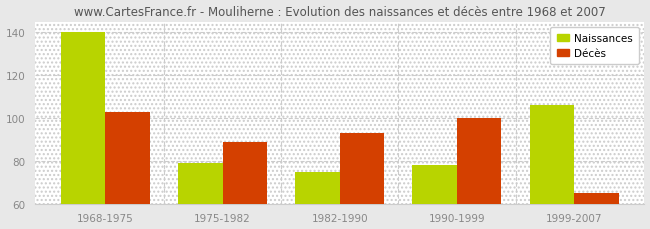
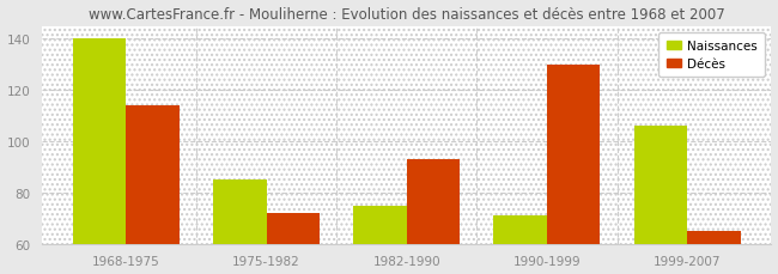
Décès/1968-1975: 103 -> 114
Naissances/1975-1982: 79 -> 85
Décès/1975-1982: 89 -> 72
Naissances/1990-1999: 78 -> 71
Décès/1990-1999: 100 -> 130
